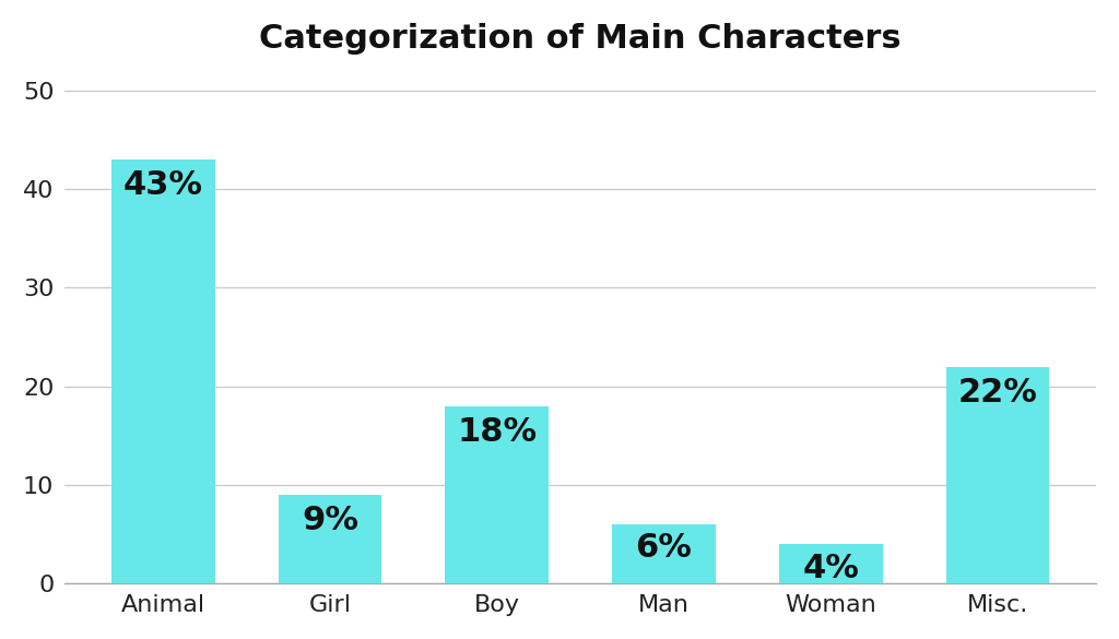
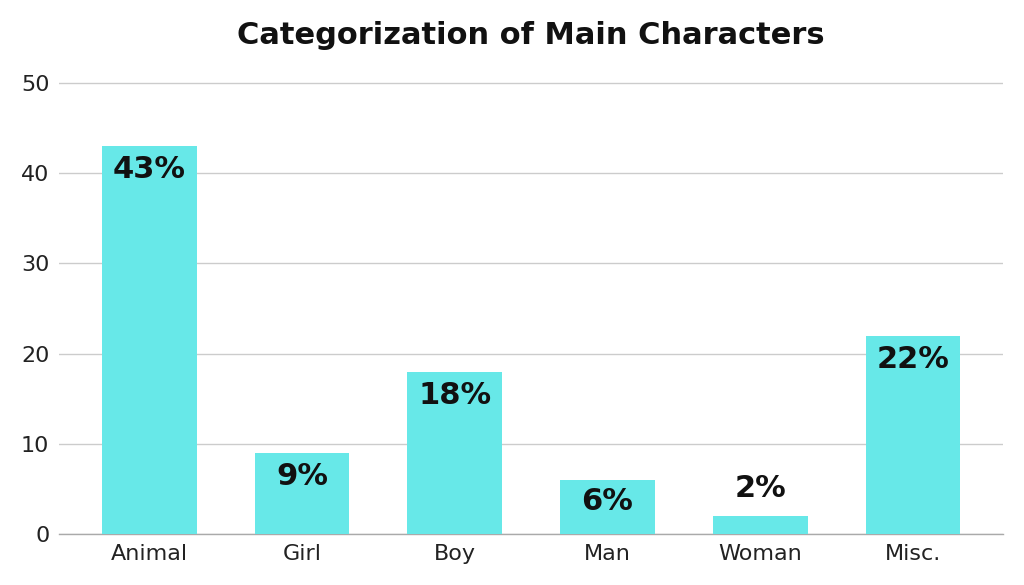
Woman: 4% -> 2%
